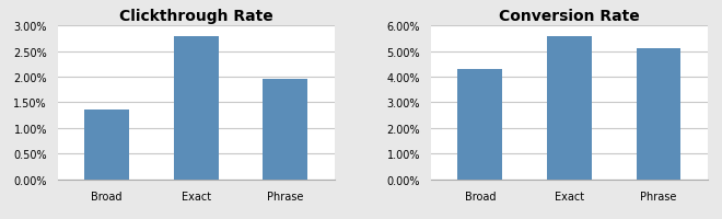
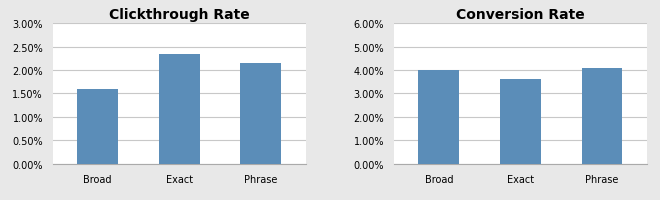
Clickthrough Rate/Broad: 1.37% -> 1.60%
Clickthrough Rate/Exact: 2.80% -> 2.35%
Clickthrough Rate/Phrase: 1.95% -> 2.15%
Conversion Rate/Broad: 4.3% -> 4.0%
Conversion Rate/Exact: 5.6% -> 3.6%
Conversion Rate/Phrase: 5.1% -> 4.1%
